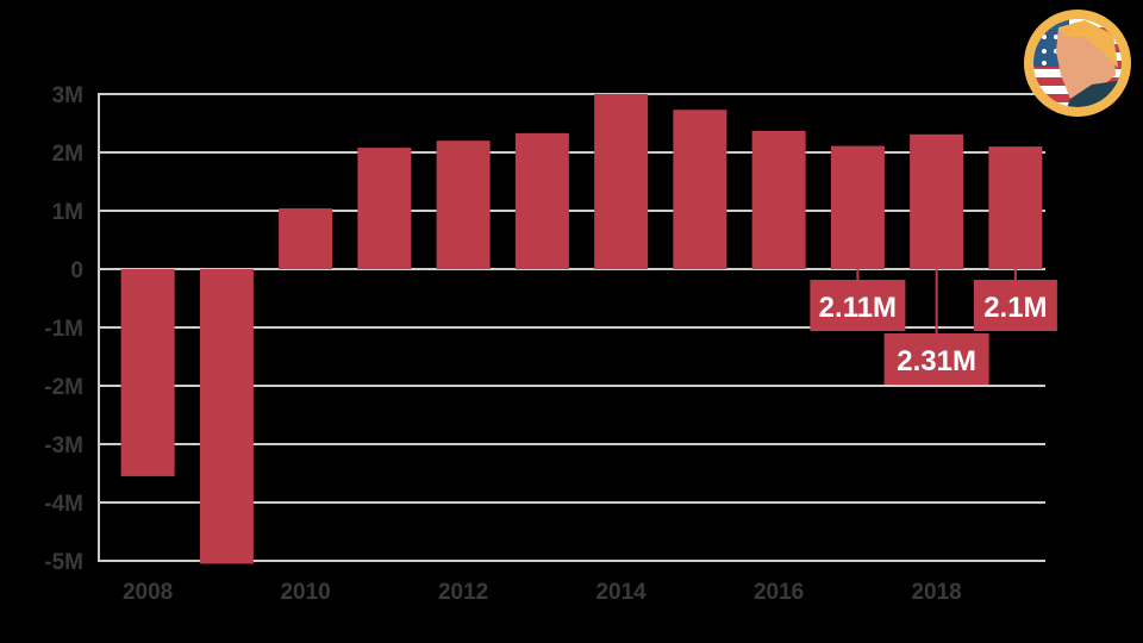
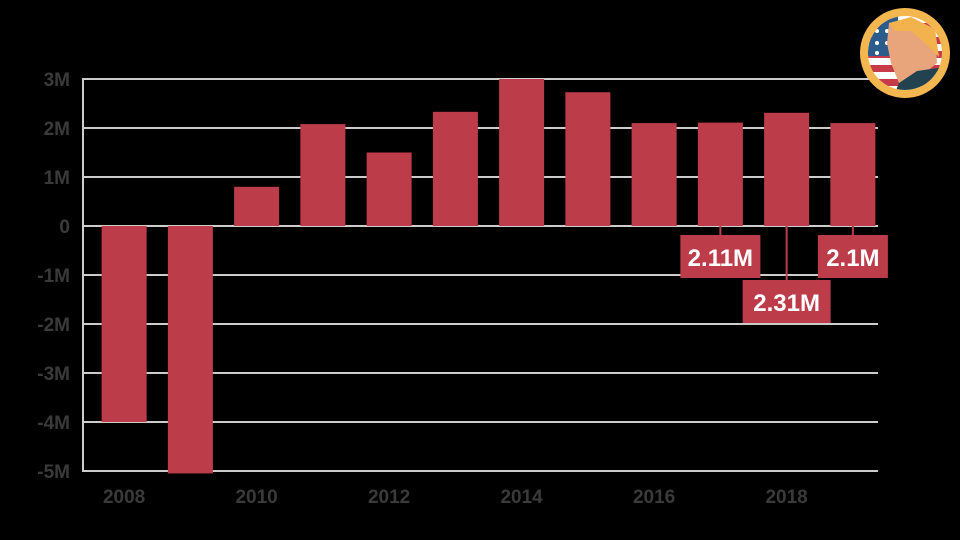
2008: -3.6M -> -4.0M
2010: 1.0M -> 0.8M
2012: 2.2M -> 1.5M
2016: 2.4M -> 2.1M
